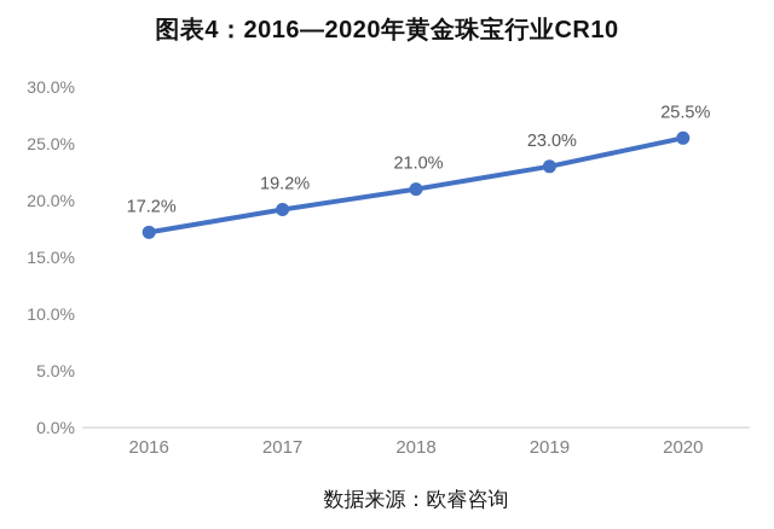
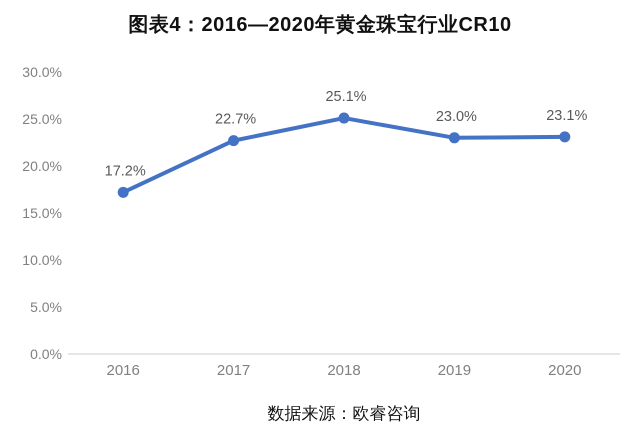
2017: 19.2% -> 22.7%
2018: 21.0% -> 25.1%
2020: 25.5% -> 23.1%
